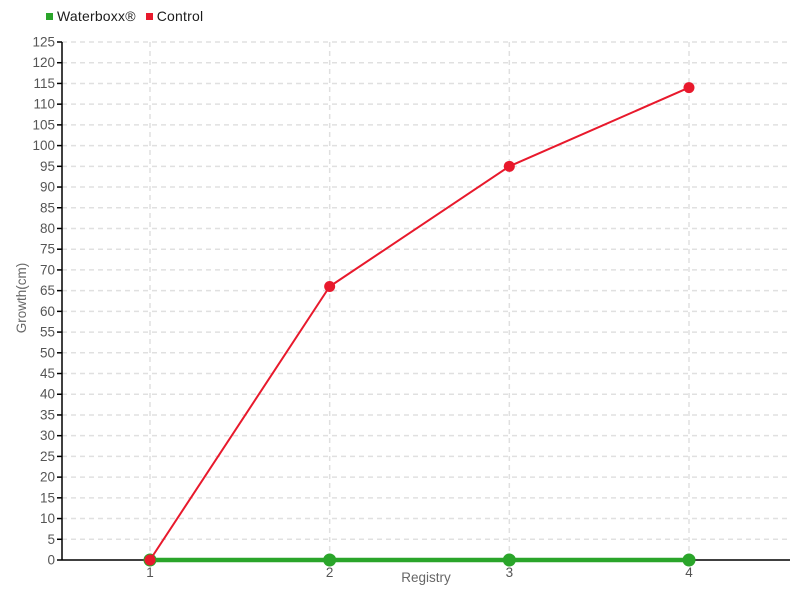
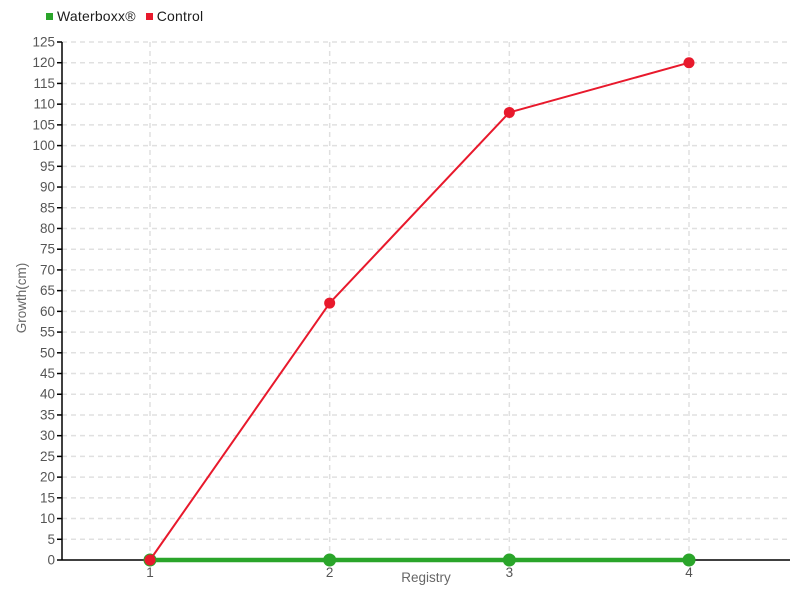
Control/2: 66 -> 62
Control/3: 95 -> 108
Control/4: 114 -> 120
